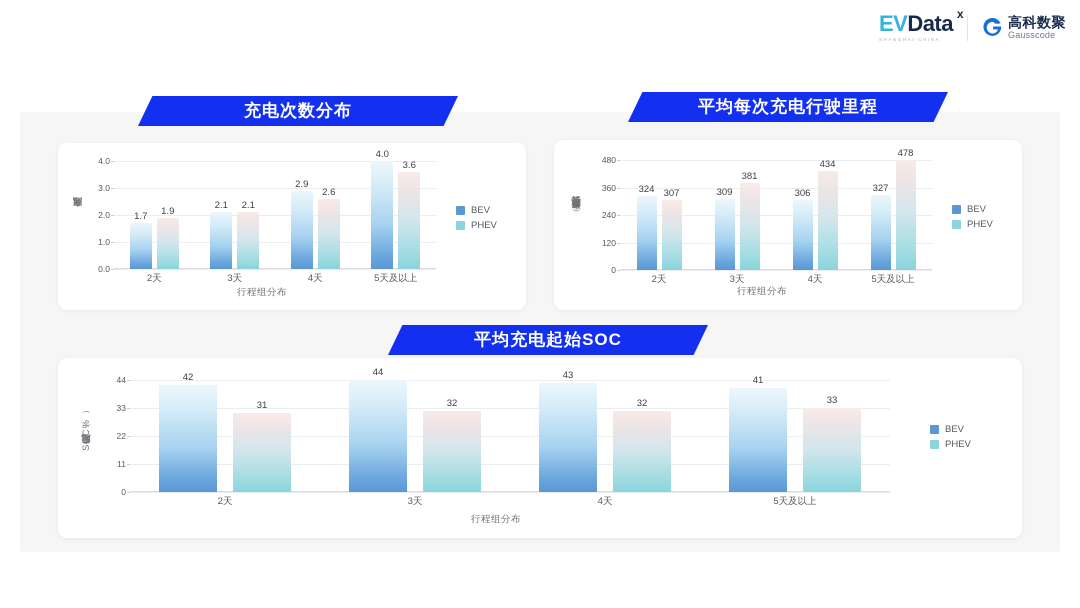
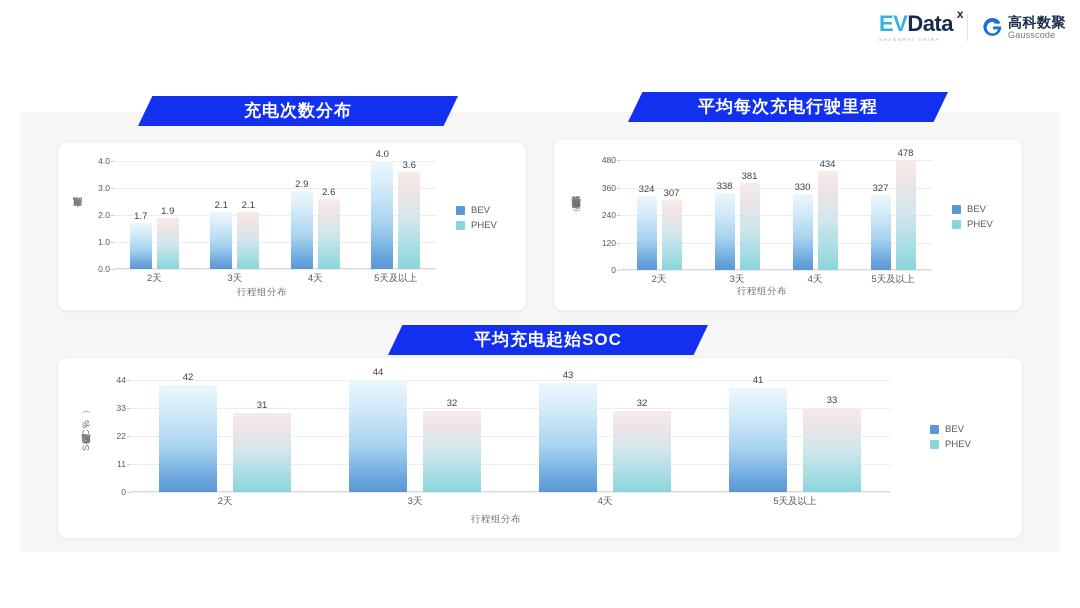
平均每次充电行驶里程/BEV/3天: 309 -> 338
平均每次充电行驶里程/BEV/4天: 306 -> 330
